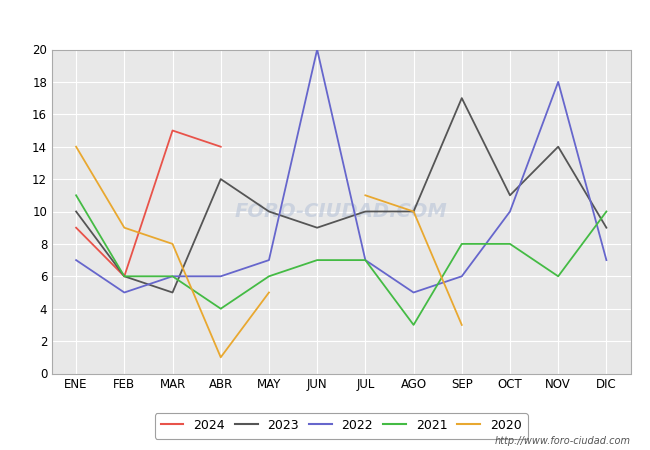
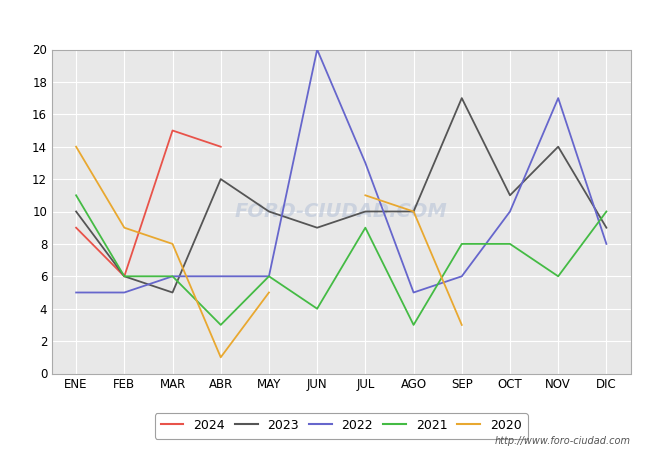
2022/ENE: 7 -> 5
2021/ABR: 4 -> 3
2022/MAY: 7 -> 6
2021/JUN: 7 -> 4
2022/JUL: 7 -> 13
2021/JUL: 7 -> 9
2022/NOV: 18 -> 17
2022/DIC: 7 -> 8
